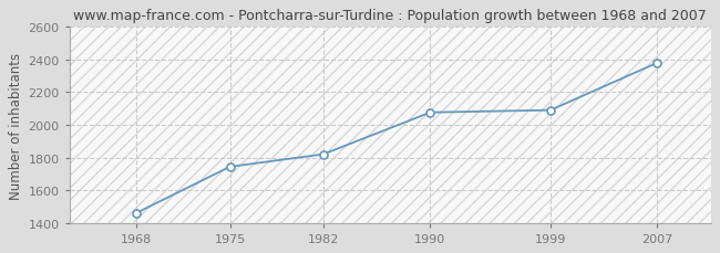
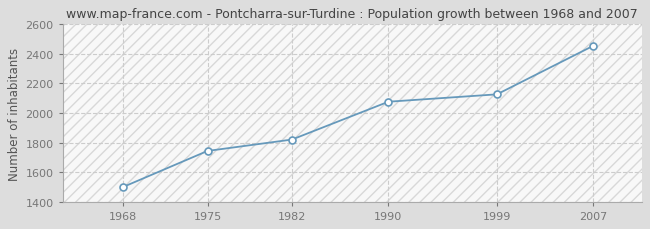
1968: 1460 -> 1500
1999: 2090 -> 2130
2007: 2380 -> 2460
